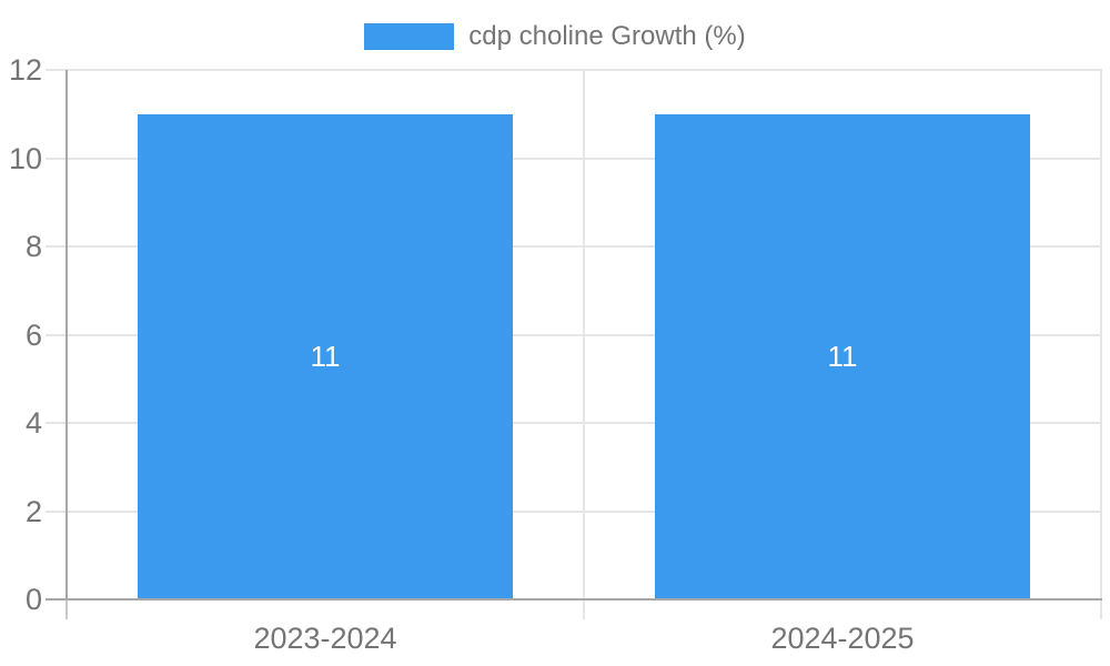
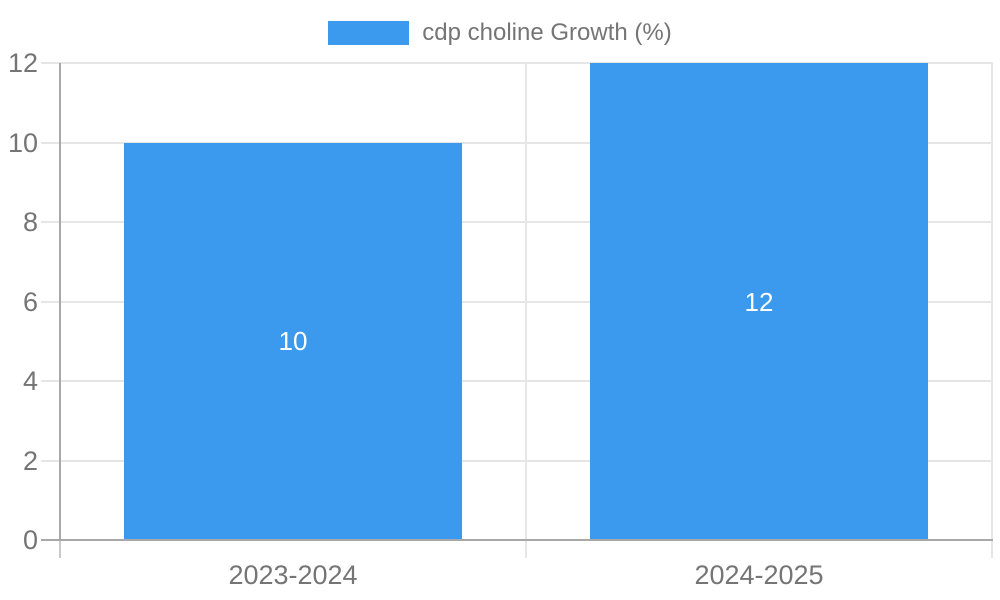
2023-2024: 11 -> 10
2024-2025: 11 -> 12
